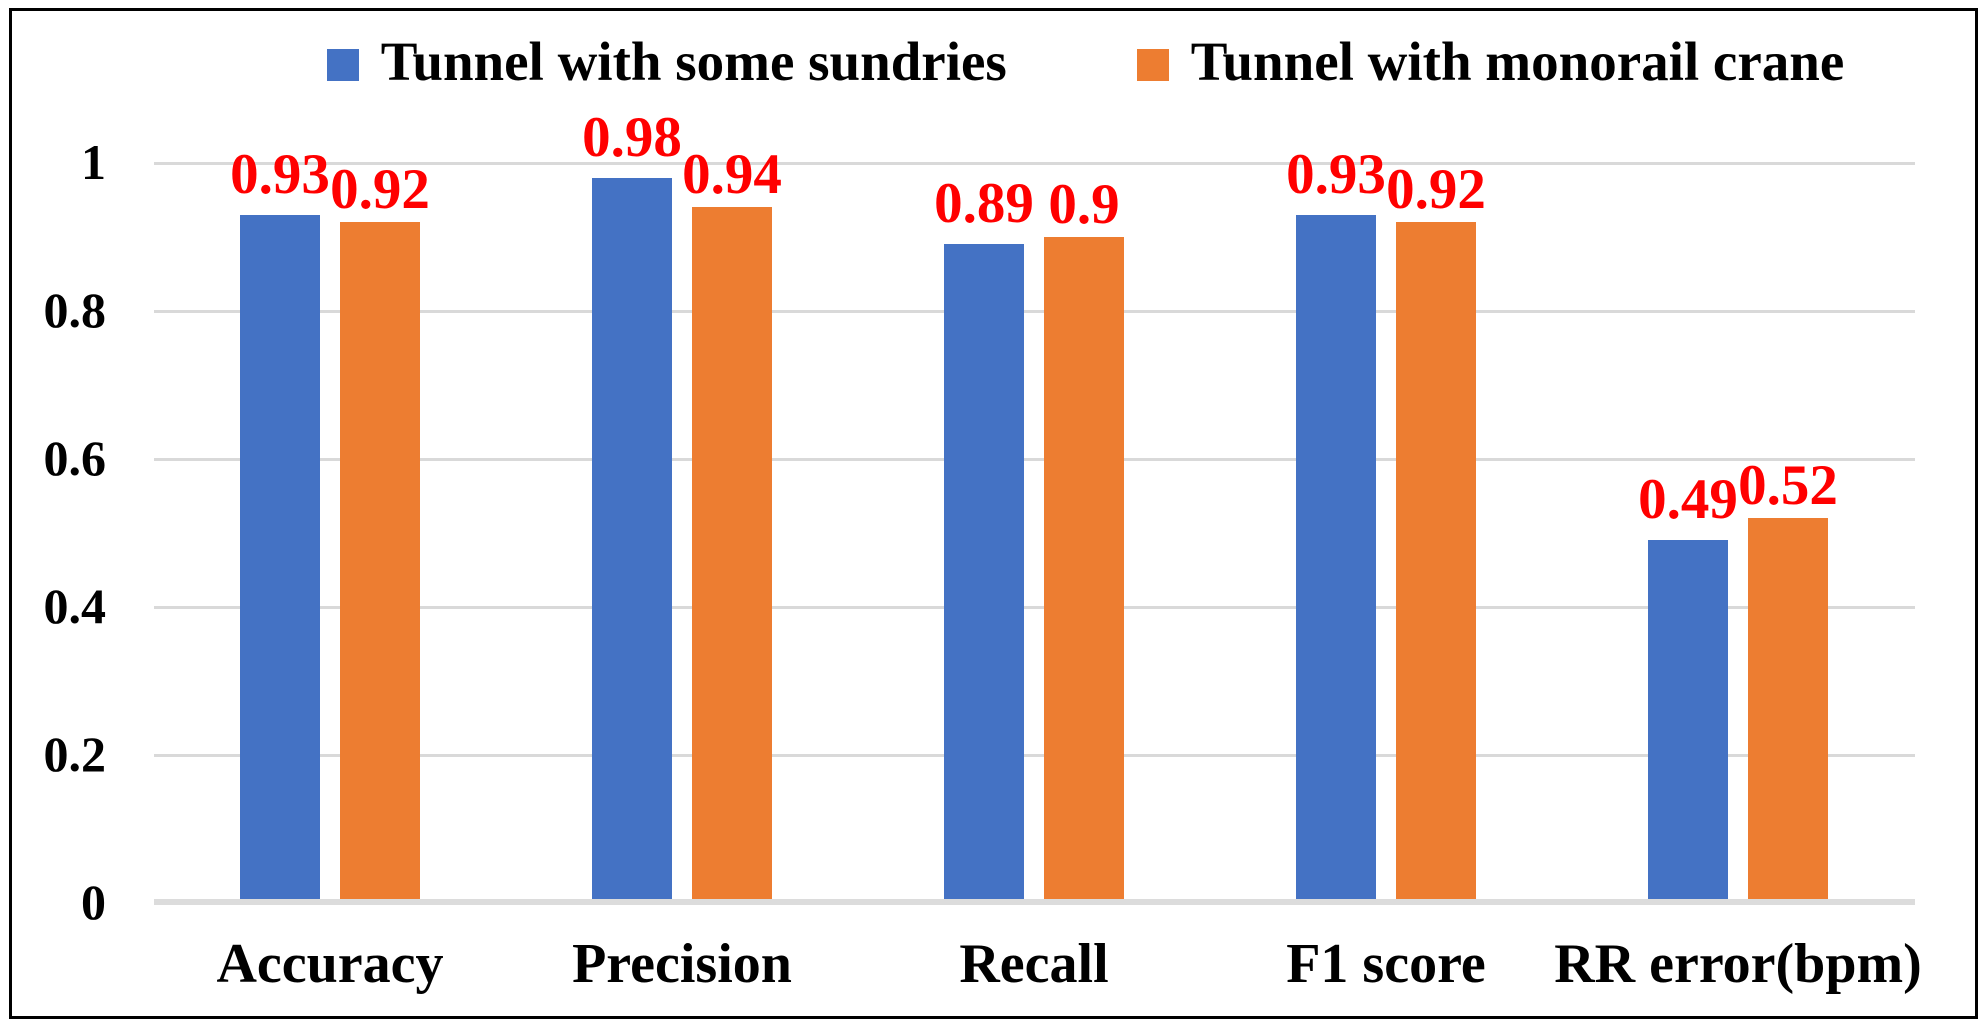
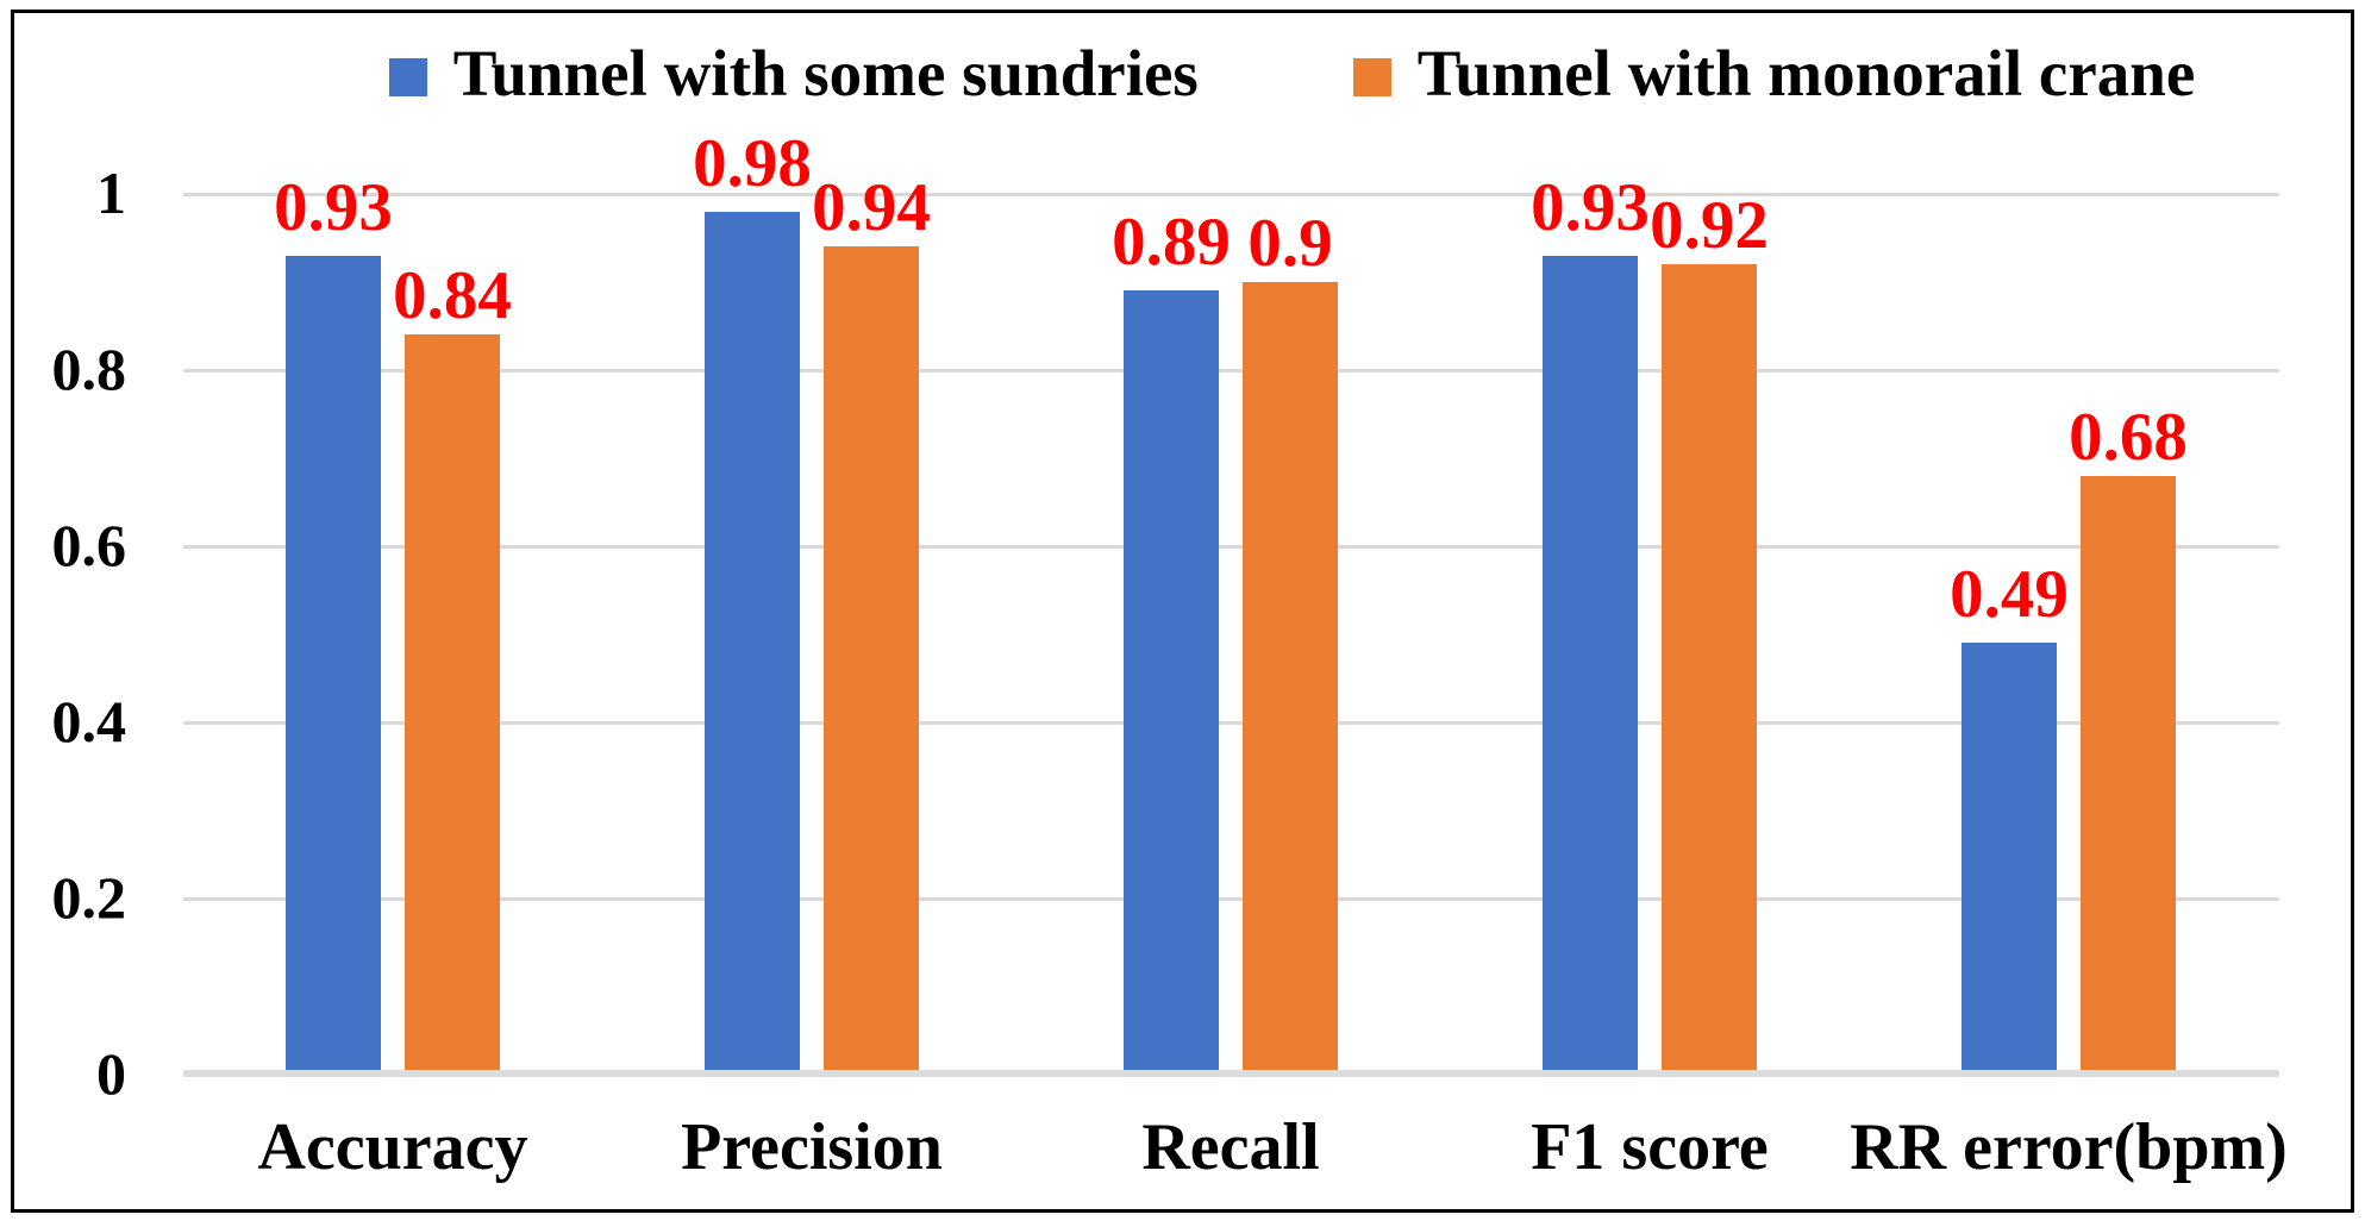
Tunnel with monorail crane/Accuracy: 0.92 -> 0.84
Tunnel with monorail crane/RR error(bpm): 0.52 -> 0.68
